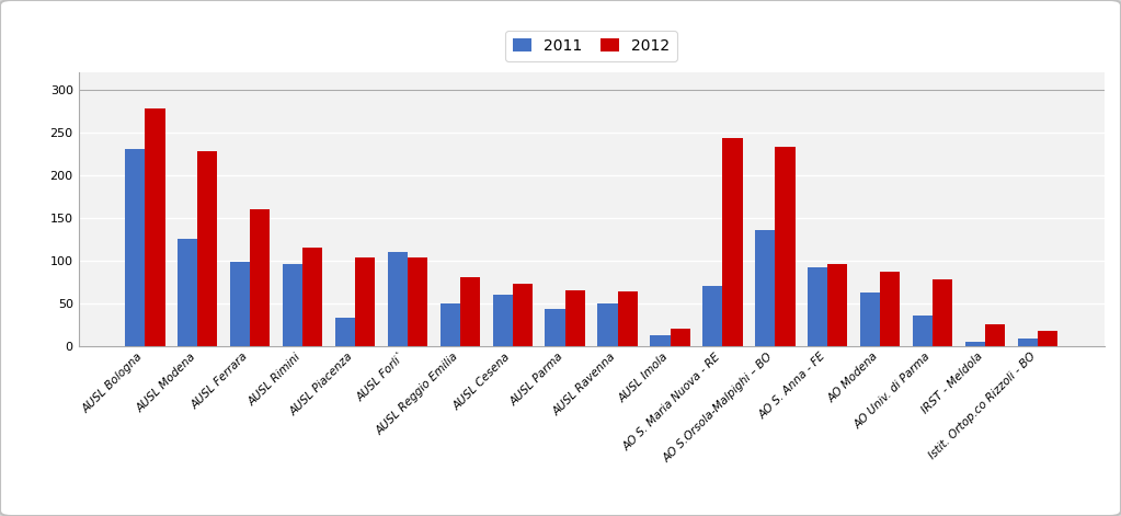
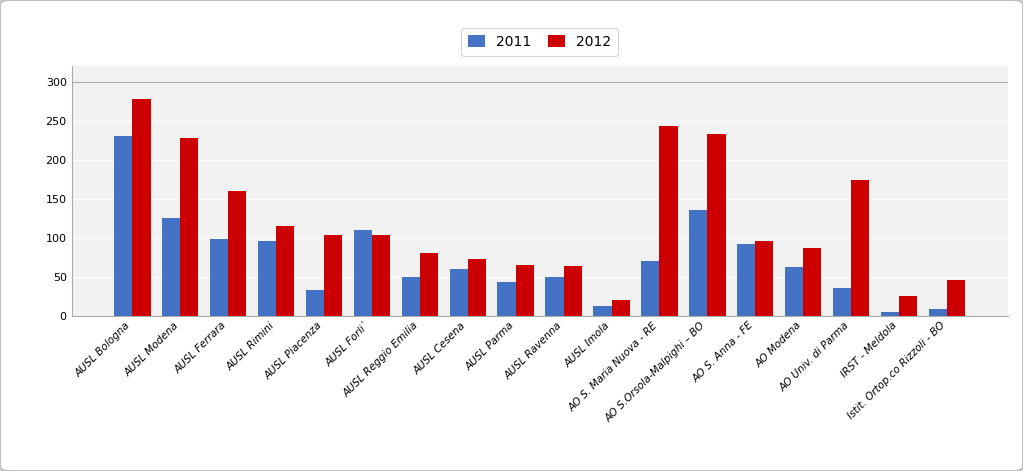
2012/AO Univ. di Parma: 78 -> 174
2012/Istit. Ortop.co Rizzoli - BO: 17 -> 46
